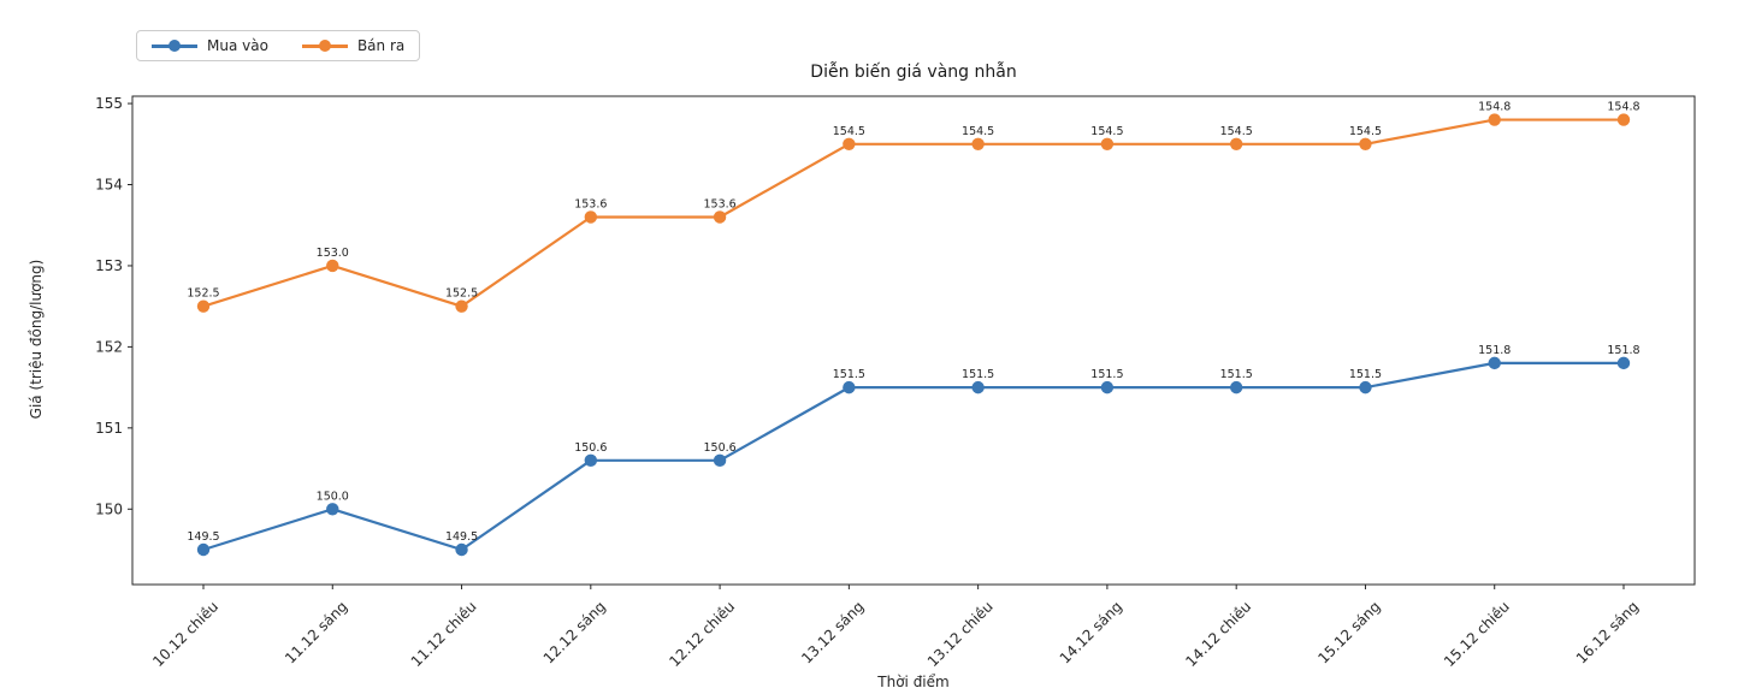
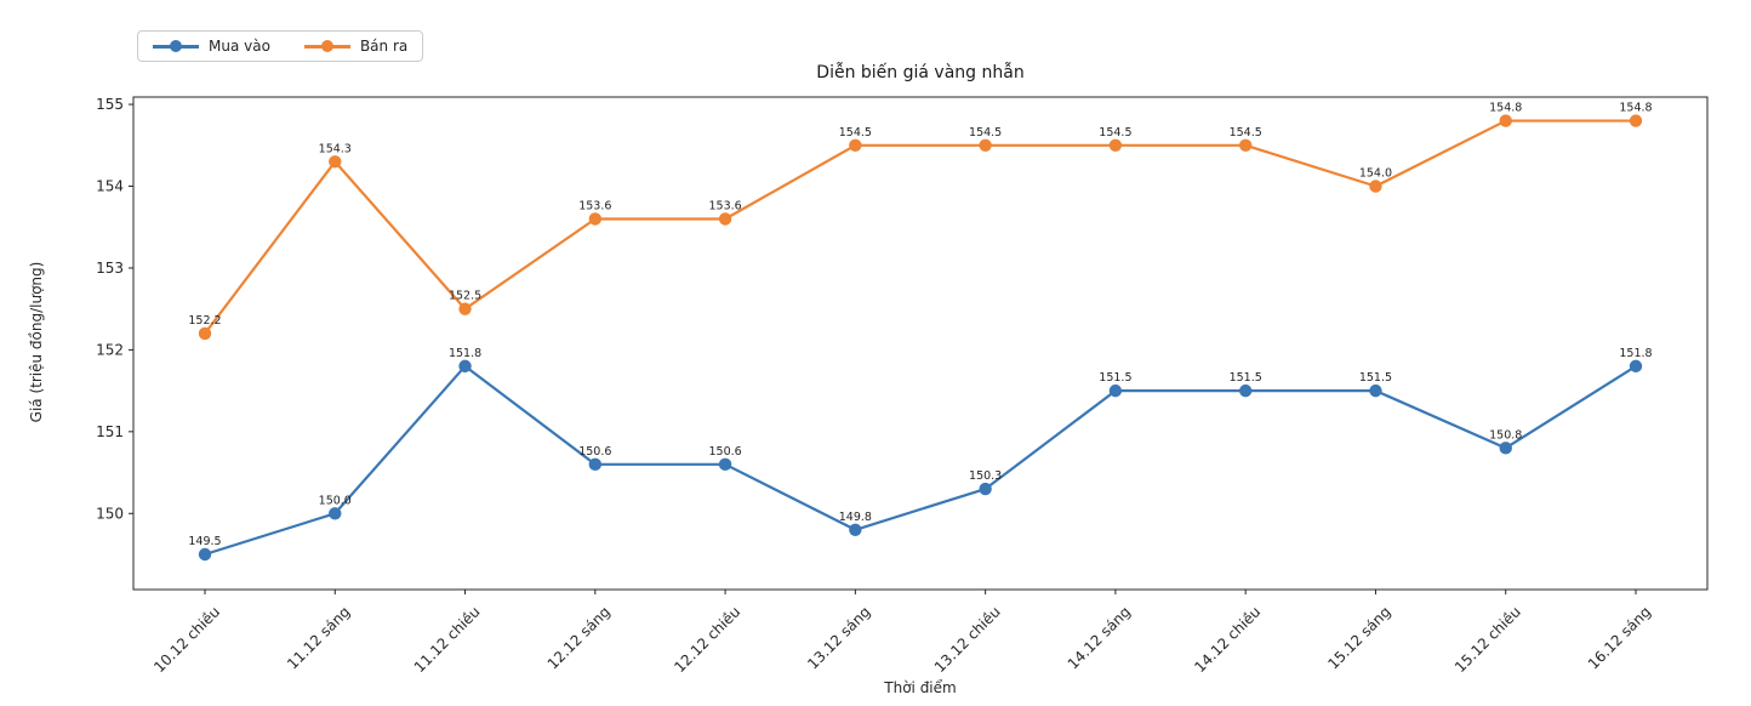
Bán ra/10.12 chiều: 152.5 -> 152.2
Bán ra/11.12 sáng: 153.0 -> 154.3
Mua vào/11.12 chiều: 149.5 -> 151.8
Mua vào/13.12 sáng: 151.5 -> 149.8
Mua vào/13.12 chiều: 151.5 -> 150.3
Bán ra/15.12 sáng: 154.5 -> 154.0
Mua vào/15.12 chiều: 151.8 -> 150.8
